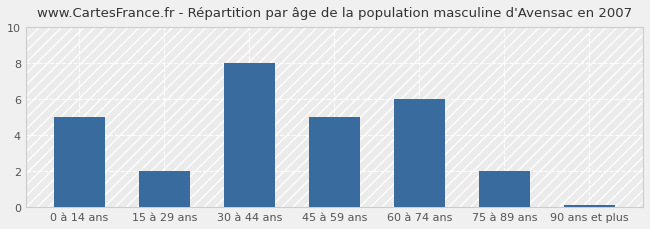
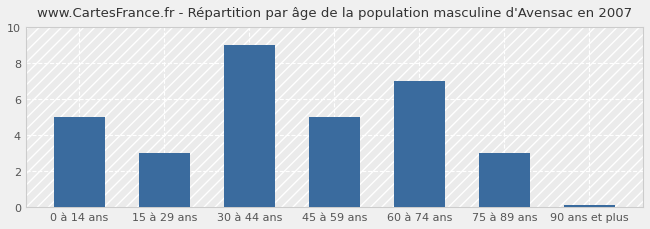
15 à 29 ans: 2.0 -> 3.0
30 à 44 ans: 8.0 -> 9.0
60 à 74 ans: 6.0 -> 7.0
75 à 89 ans: 2.0 -> 3.0
